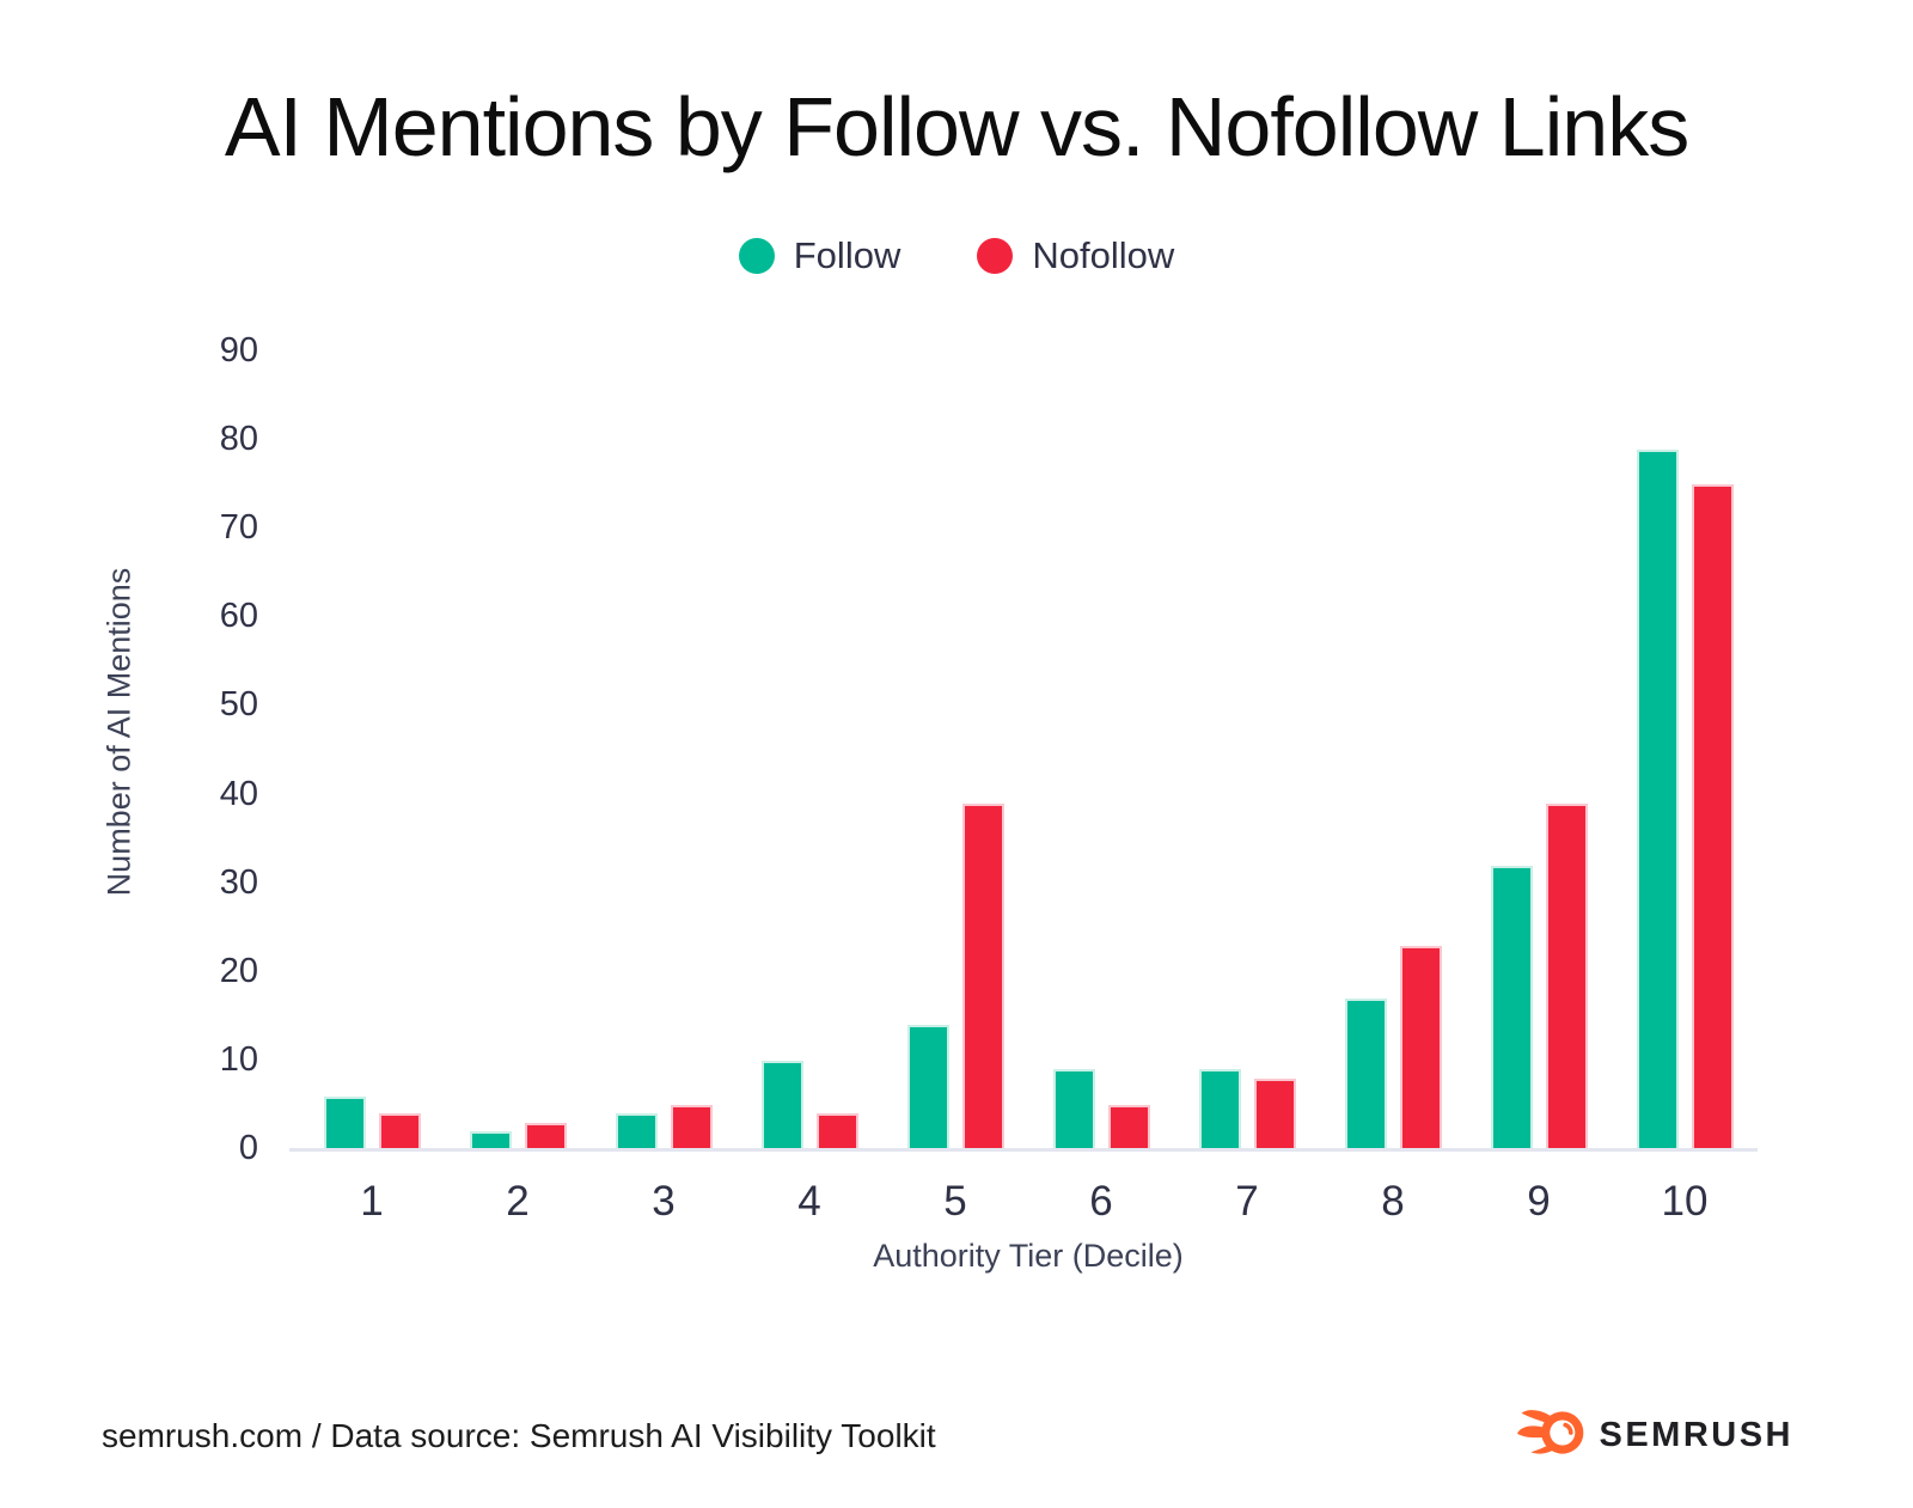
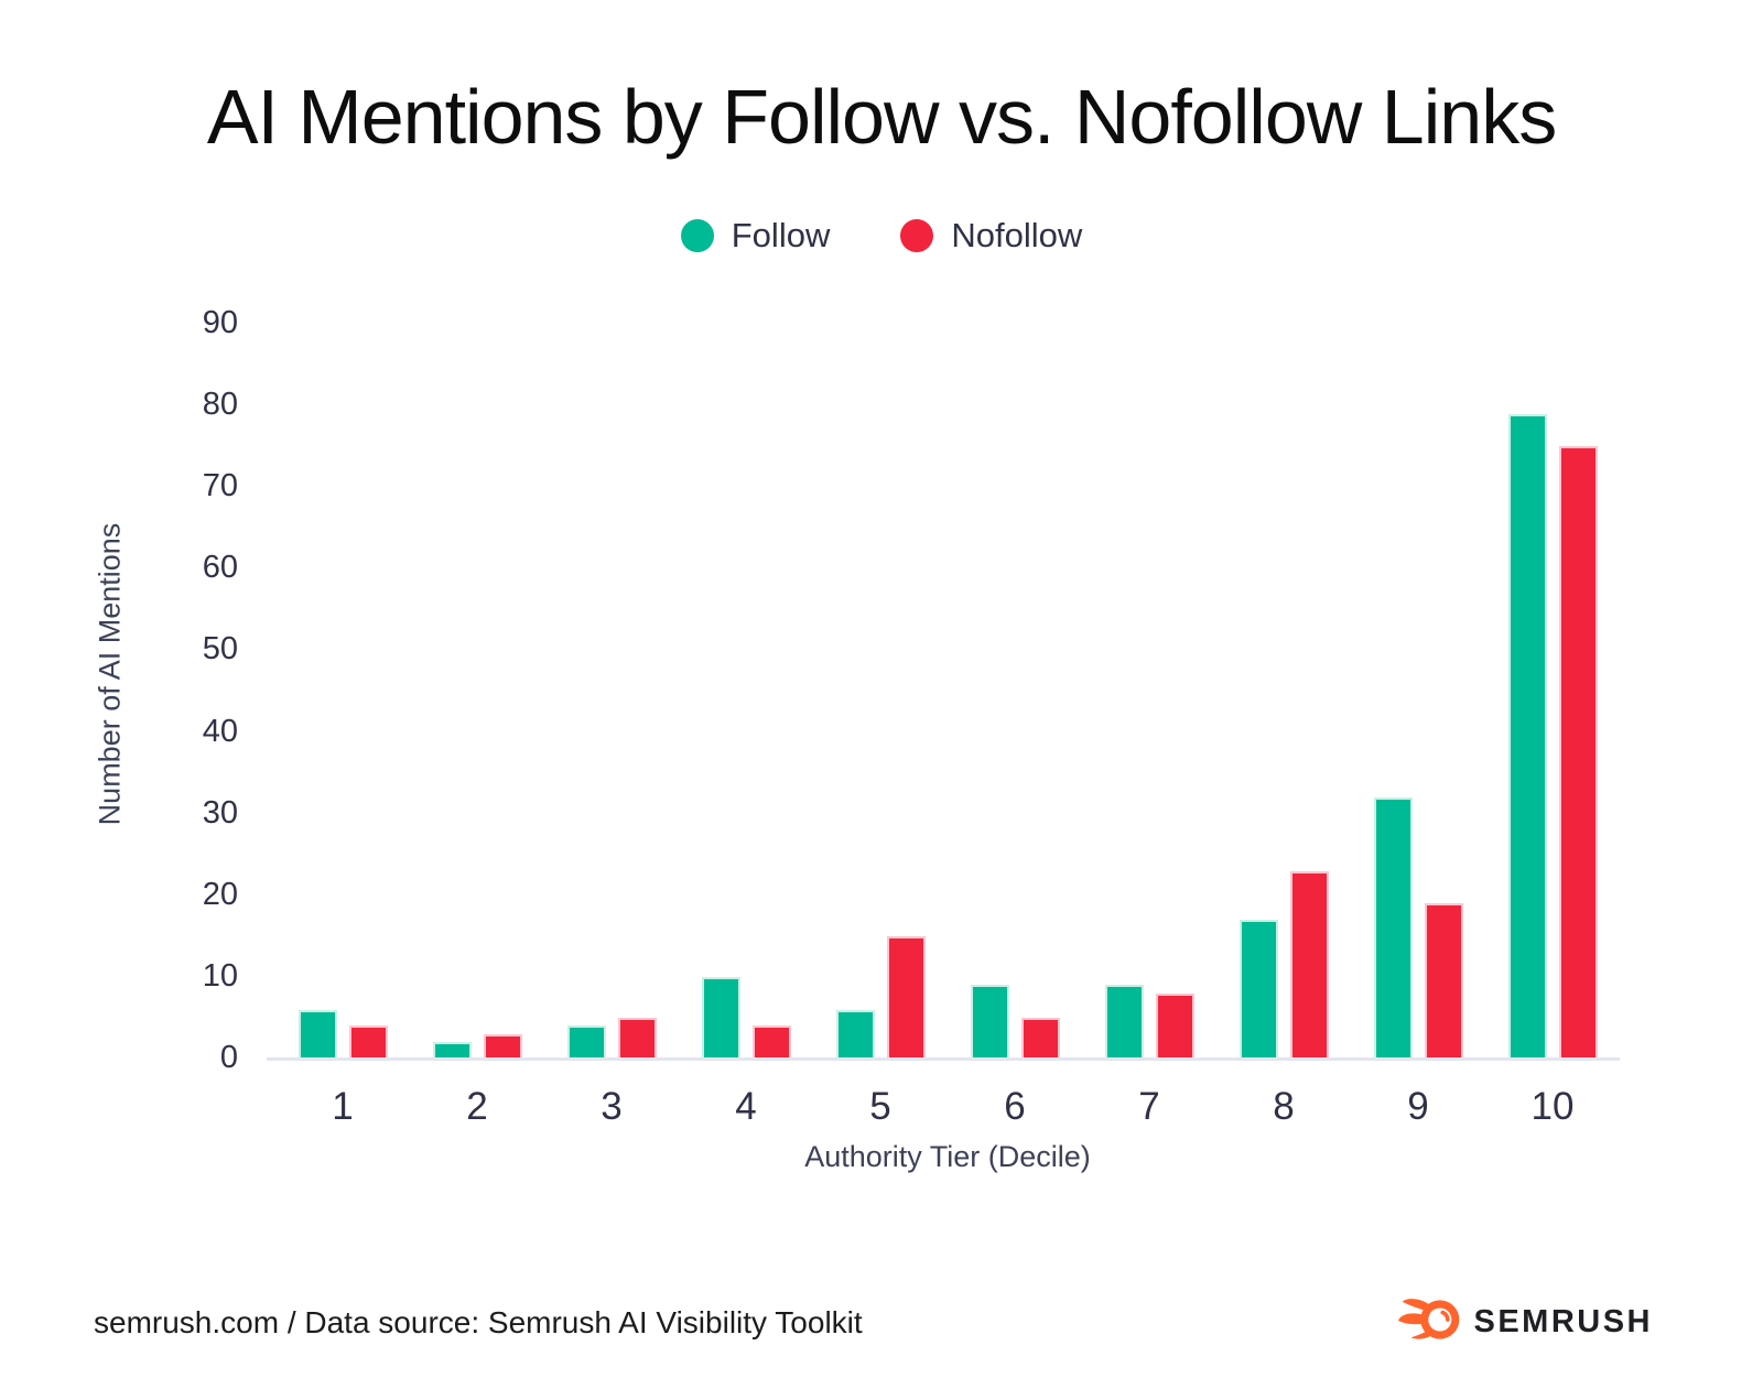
Follow/5: 14 -> 6
Nofollow/5: 39 -> 15
Nofollow/9: 39 -> 19
